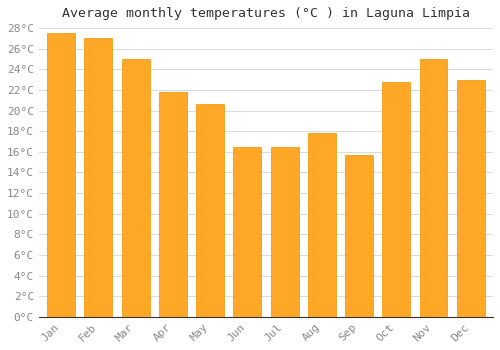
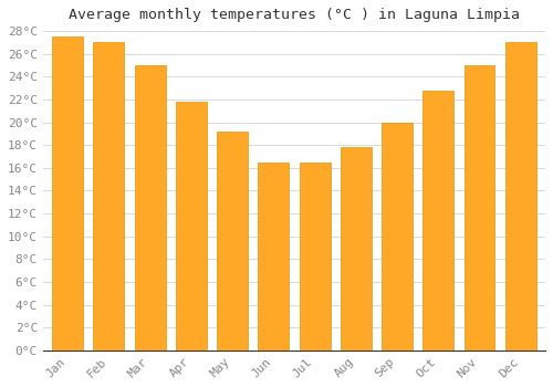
May: 20.6°C -> 19.2°C
Sep: 15.7°C -> 20.0°C
Dec: 23.0°C -> 27.0°C
